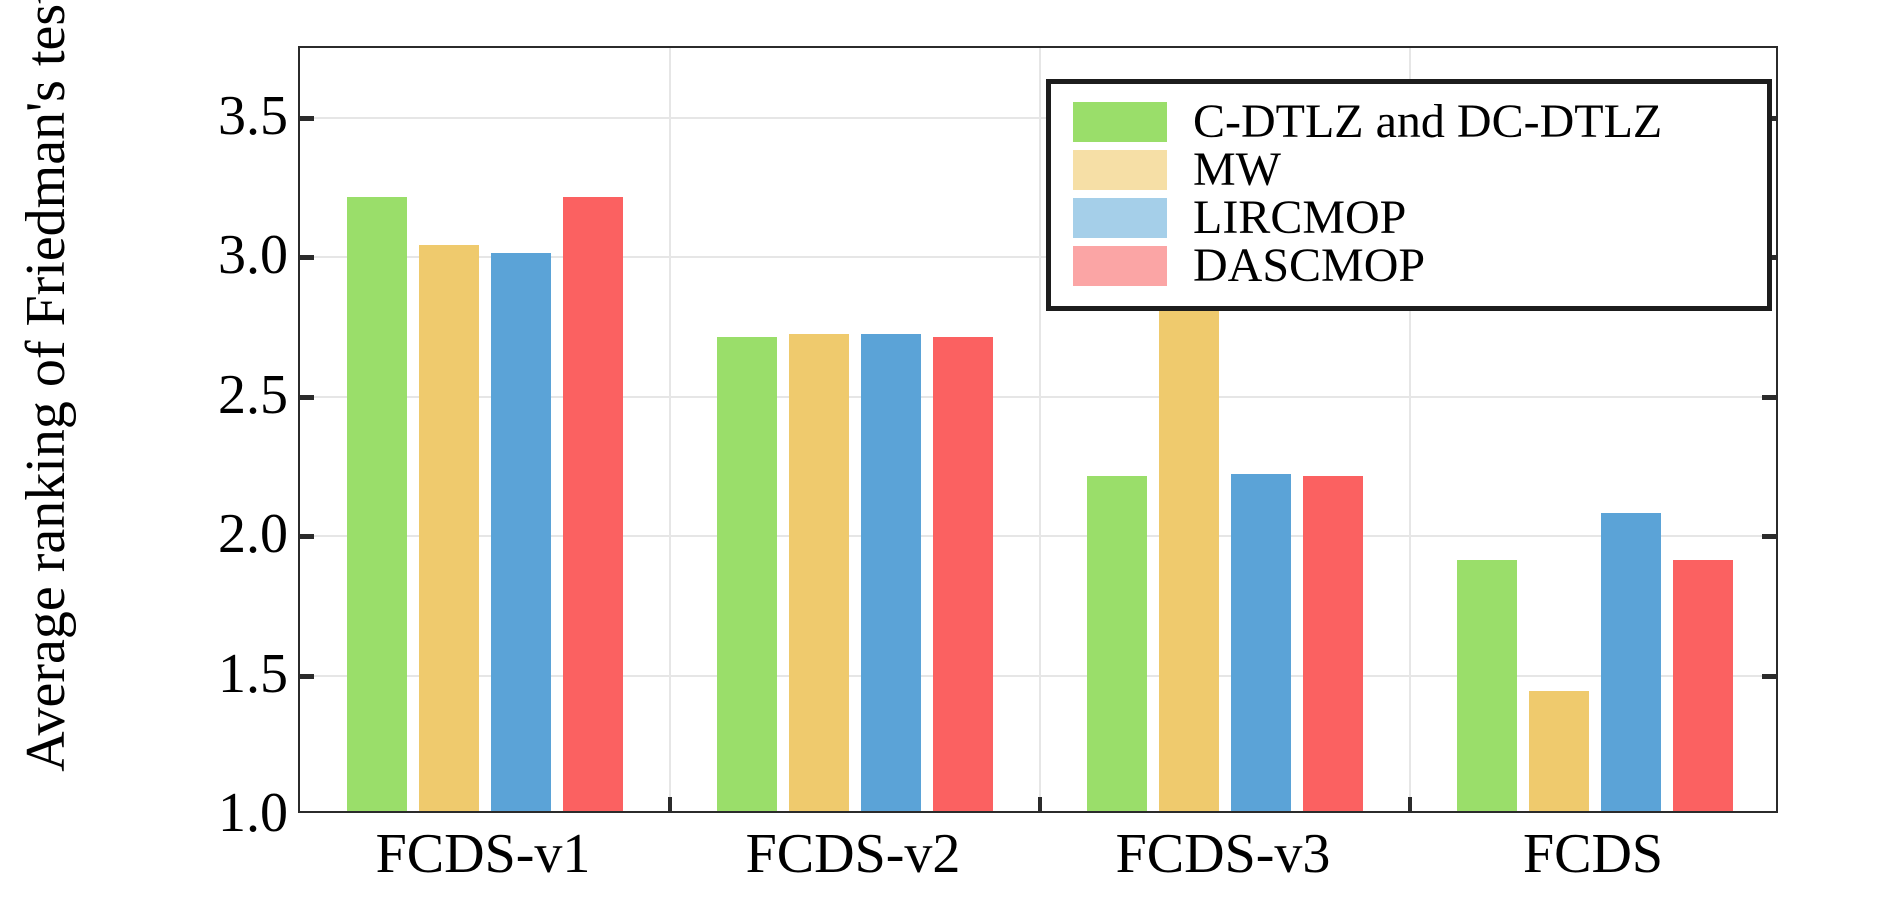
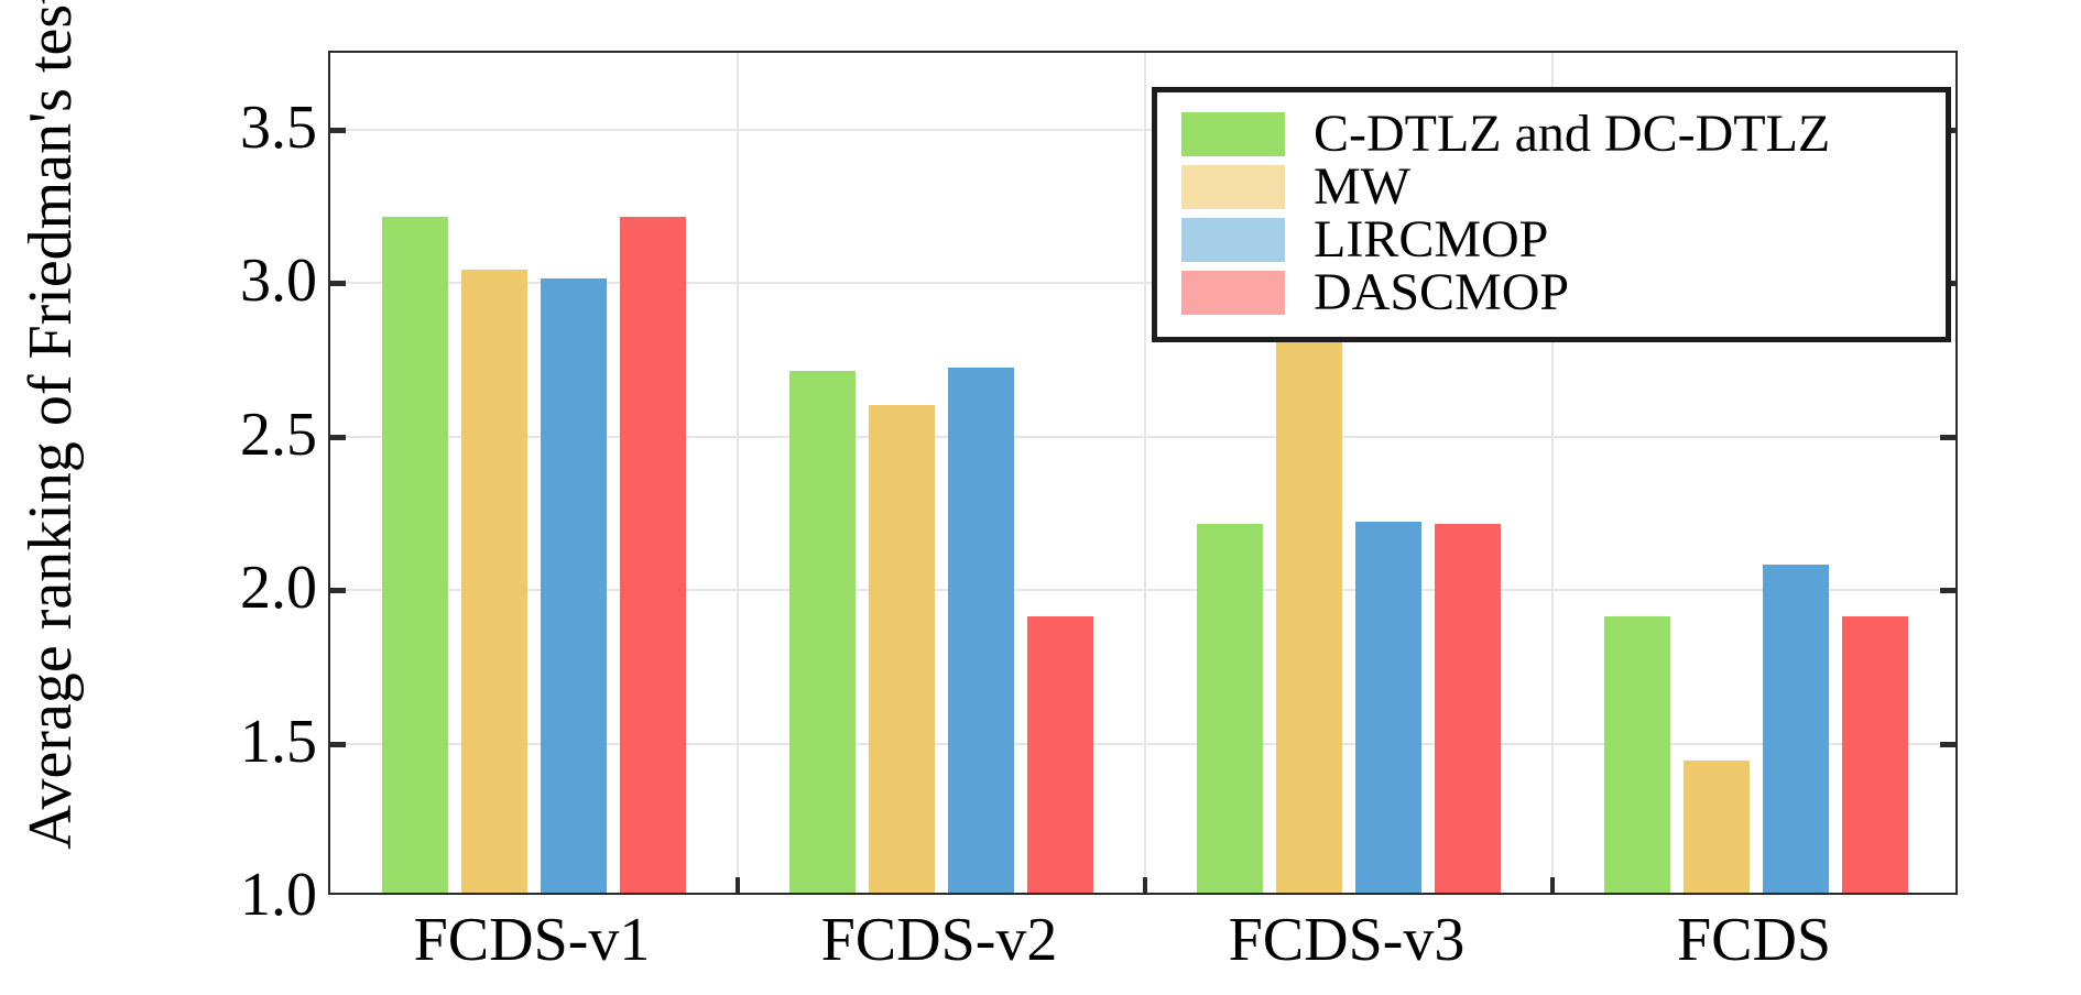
MW/FCDS-v2: 2.71 -> 2.59
DASCMOP/FCDS-v2: 2.7 -> 1.9
